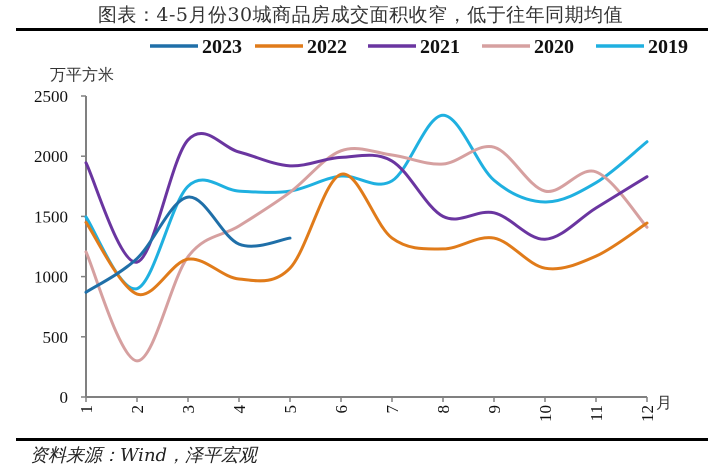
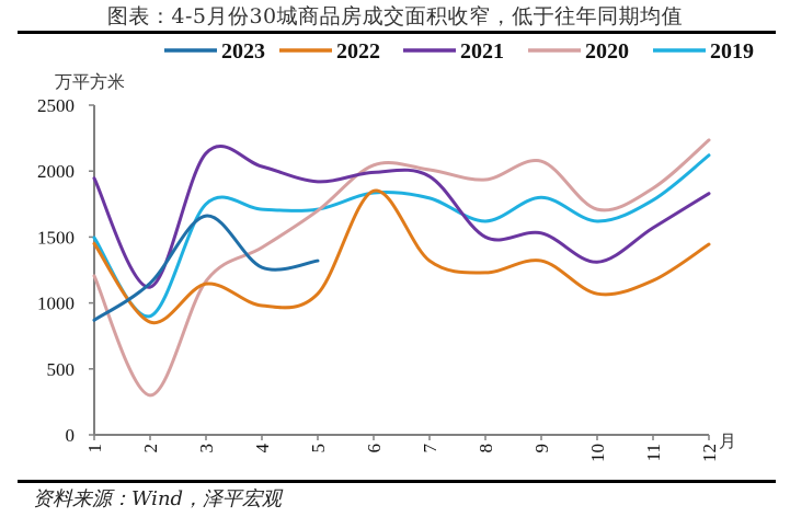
2019/8: 2340 -> 1620
2020/12: 1410 -> 2240
